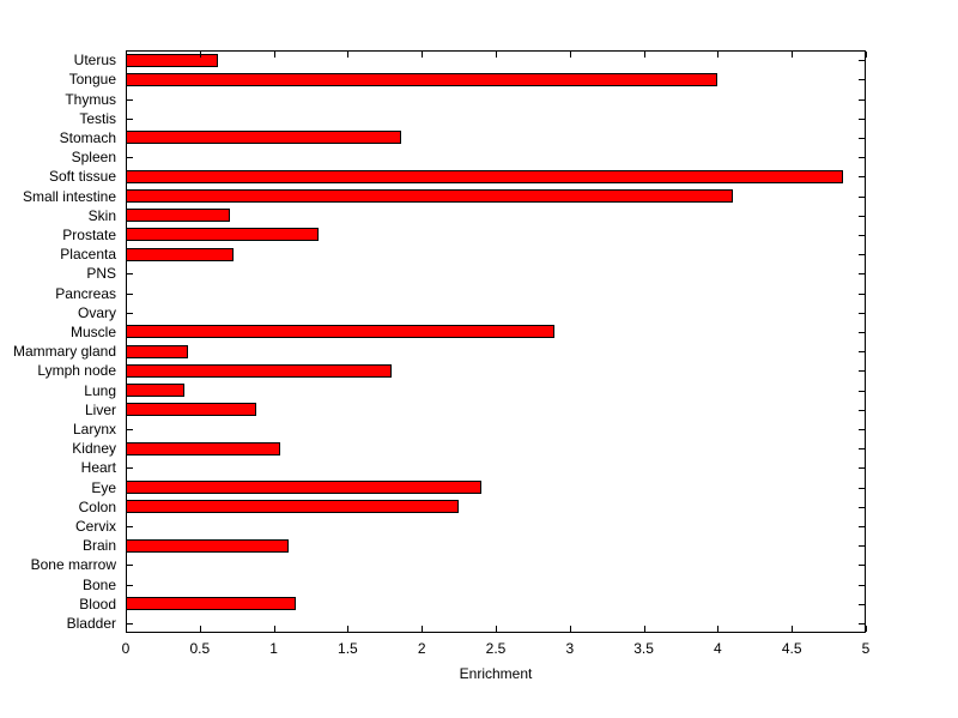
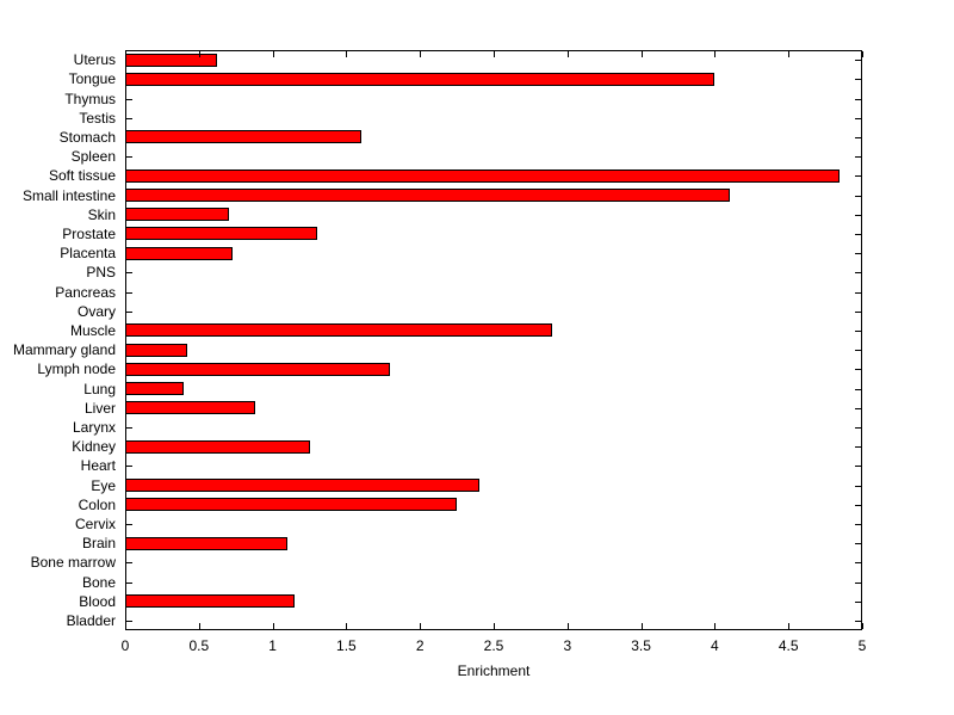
Stomach: 1.86 -> 1.60
Kidney: 1.04 -> 1.25
